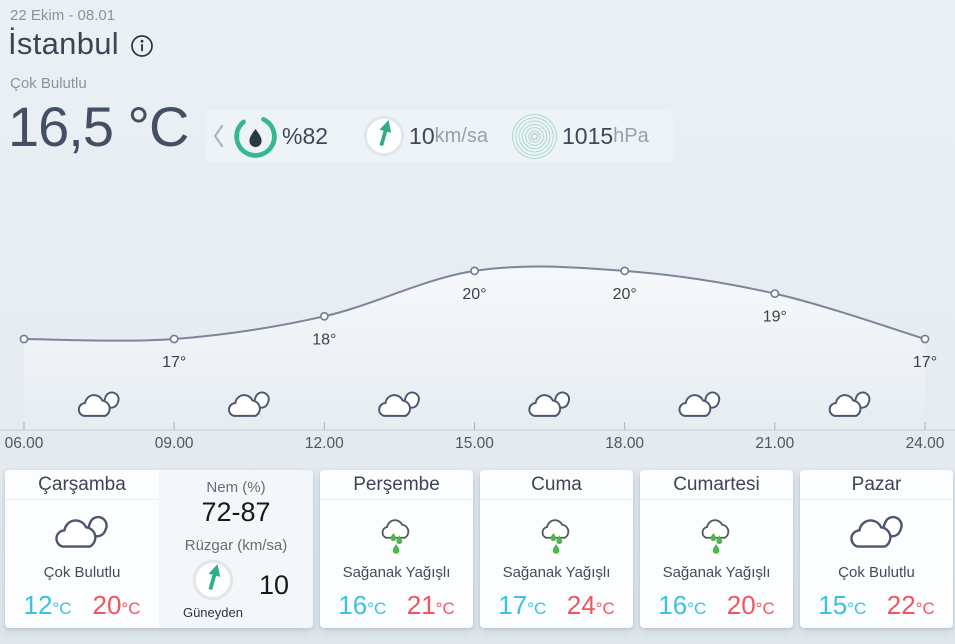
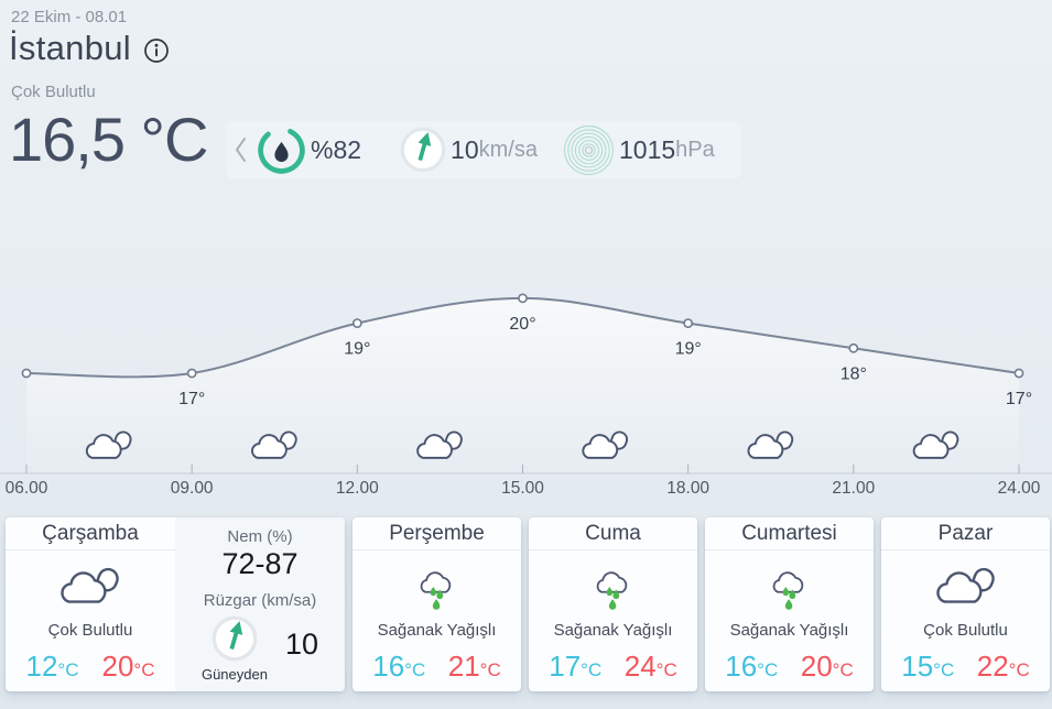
12.00: 18° -> 19°
18.00: 20° -> 19°
21.00: 19° -> 18°
